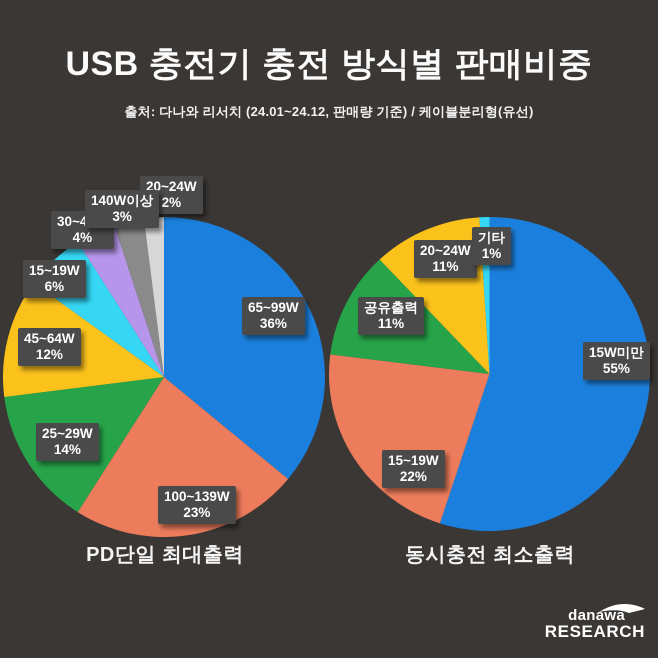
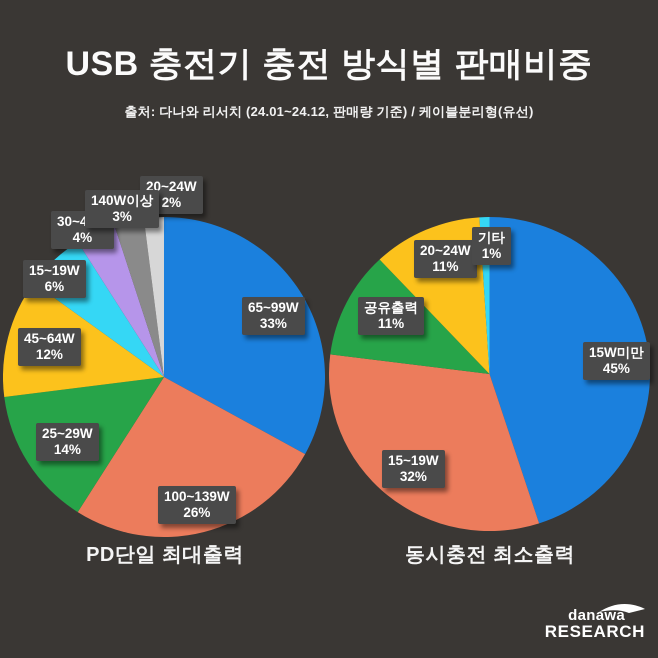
PD단일 최대출력/65~99W: 36% -> 33%
PD단일 최대출력/100~139W: 23% -> 26%
동시충전 최소출력/15W미만: 55% -> 45%
동시충전 최소출력/15~19W: 22% -> 32%
